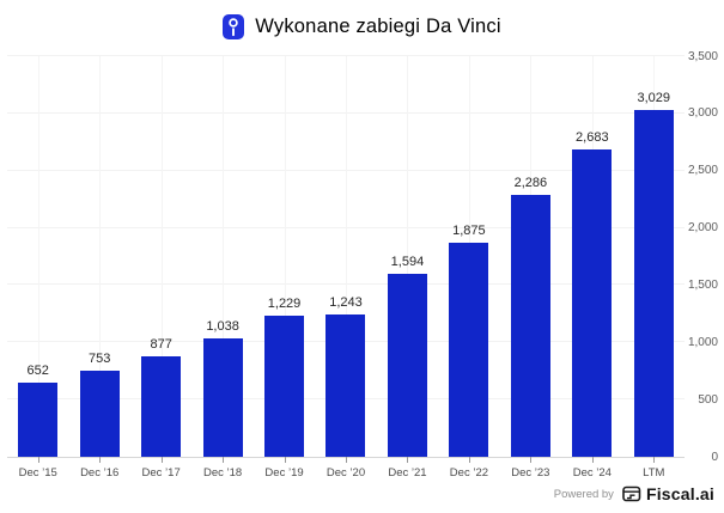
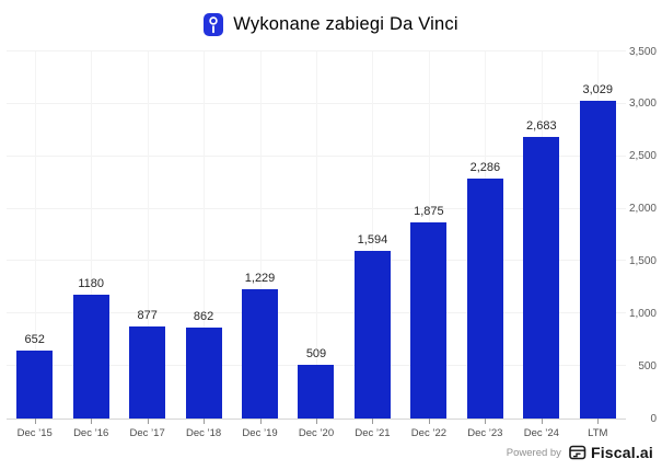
Dec ’16: 753 -> 1180
Dec ’18: 1,038 -> 862
Dec ’20: 1,243 -> 509
